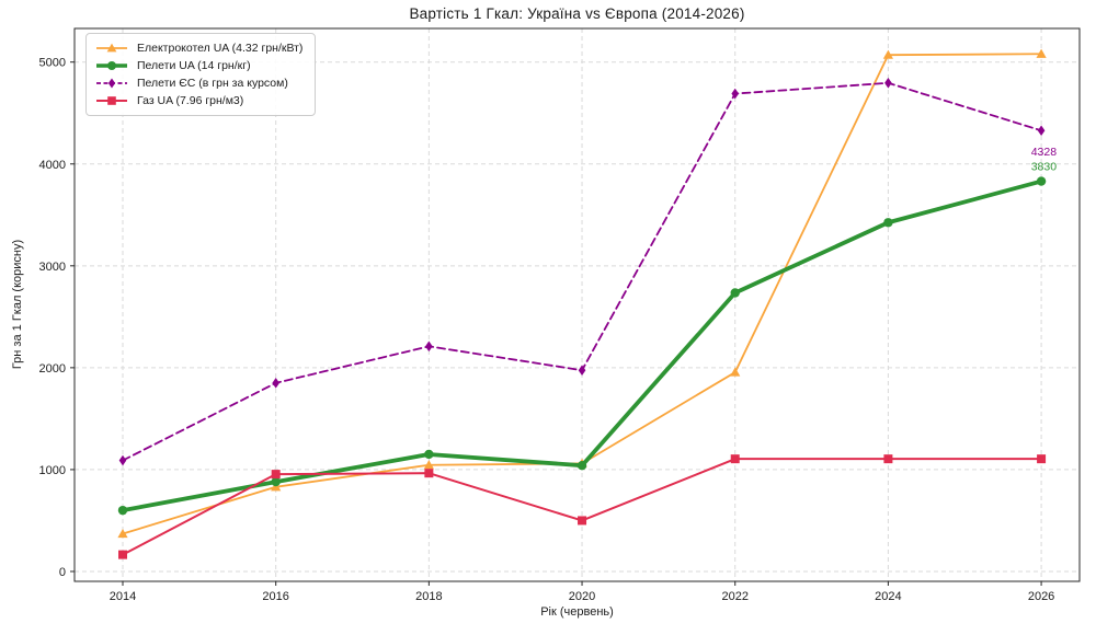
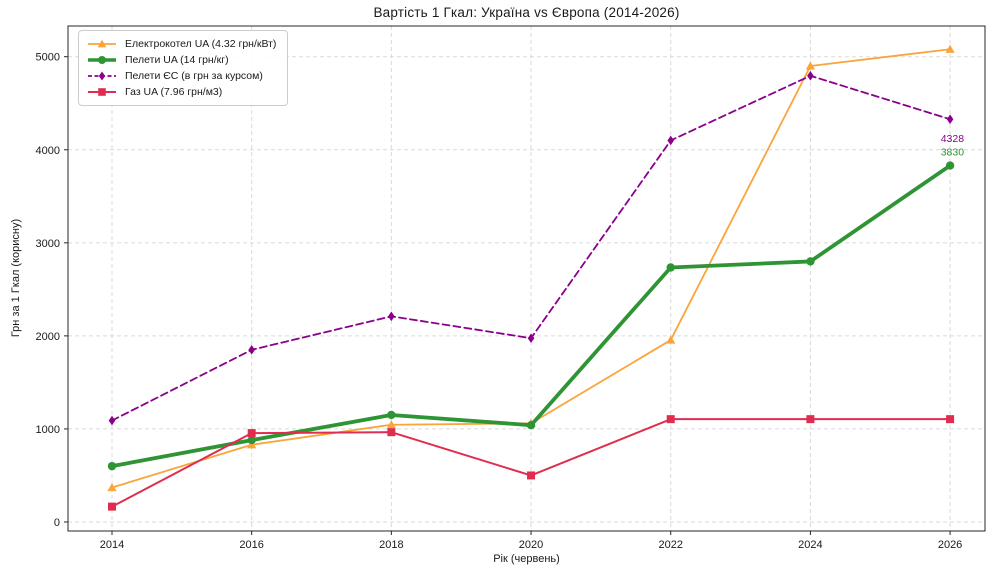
Пелети ЄС (в грн за курсом)/2022: 4700 -> 4100
Електрокотел UA (4.32 грн/кВт)/2024: 5100 -> 4900
Пелети UA (14 грн/кг)/2024: 3400 -> 2800
